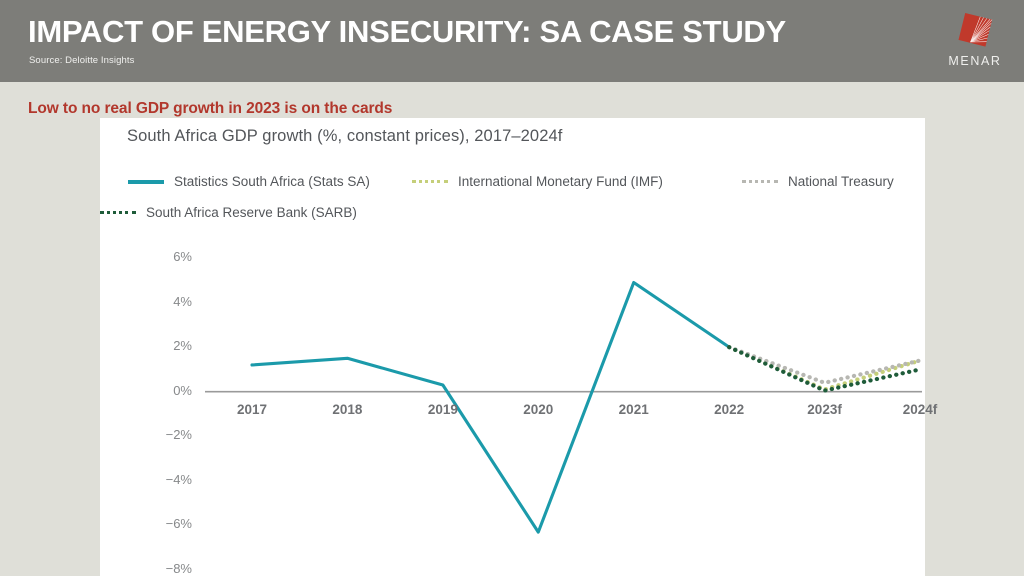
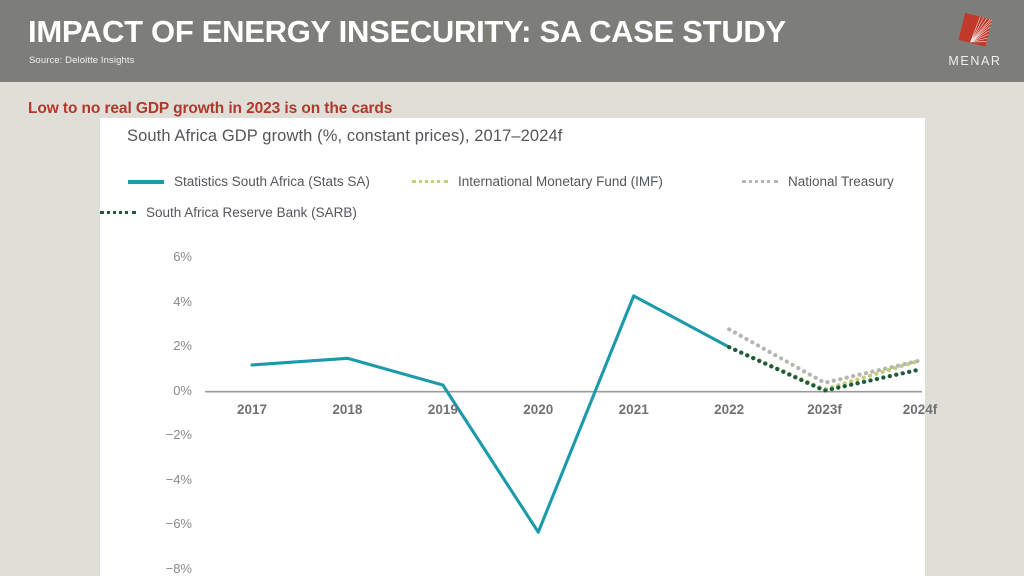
Statistics South Africa (Stats SA)/2021: 4.9% -> 4.3%
National Treasury/2022: 2.0% -> 2.8%
